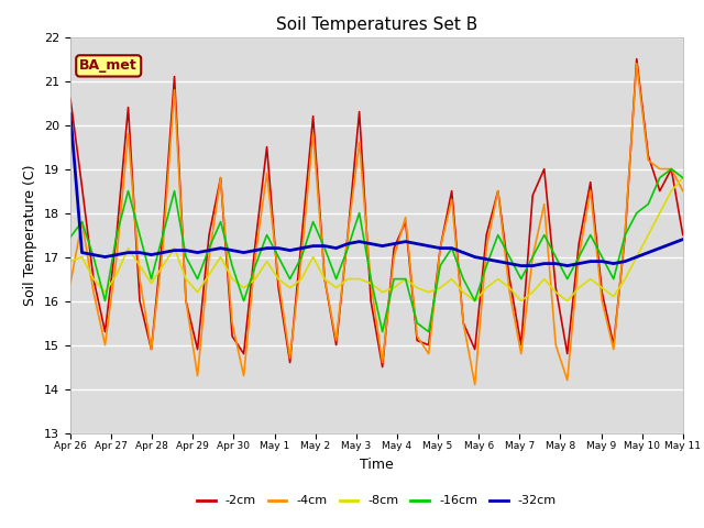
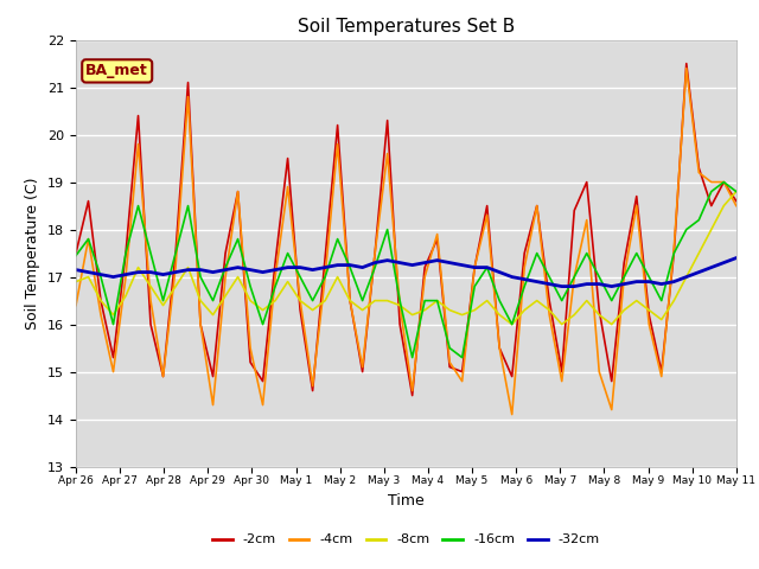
-2cm/Apr 26: 20.6 -> 17.5
-32cm/Apr 26: 20.25 -> 17.15
-2cm/May 11: 17.5 -> 18.6
